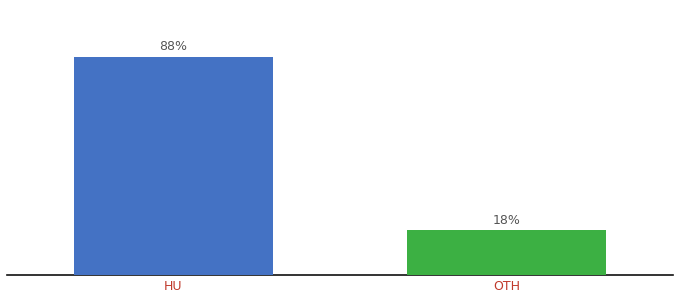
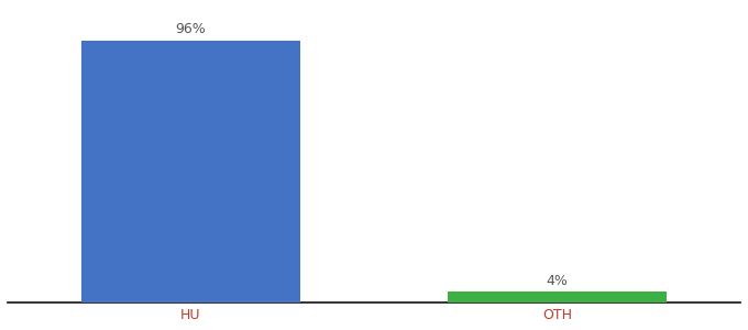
HU: 88% -> 96%
OTH: 18% -> 4%
